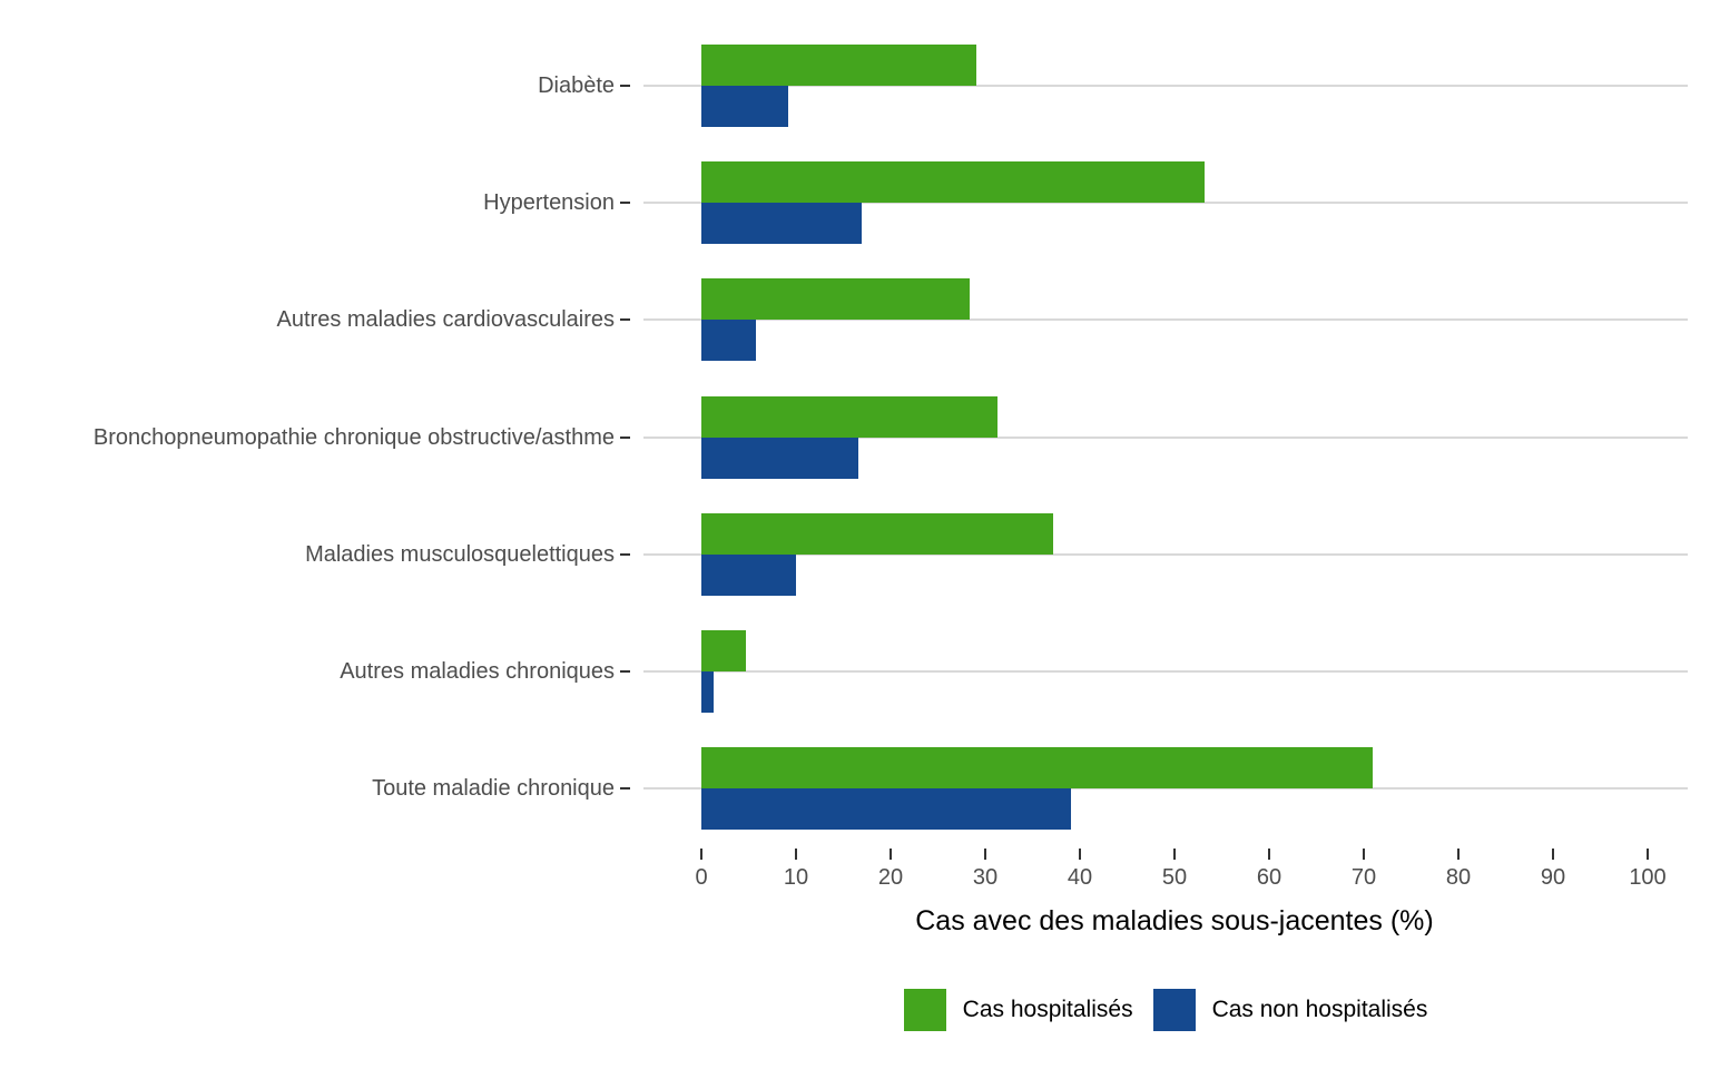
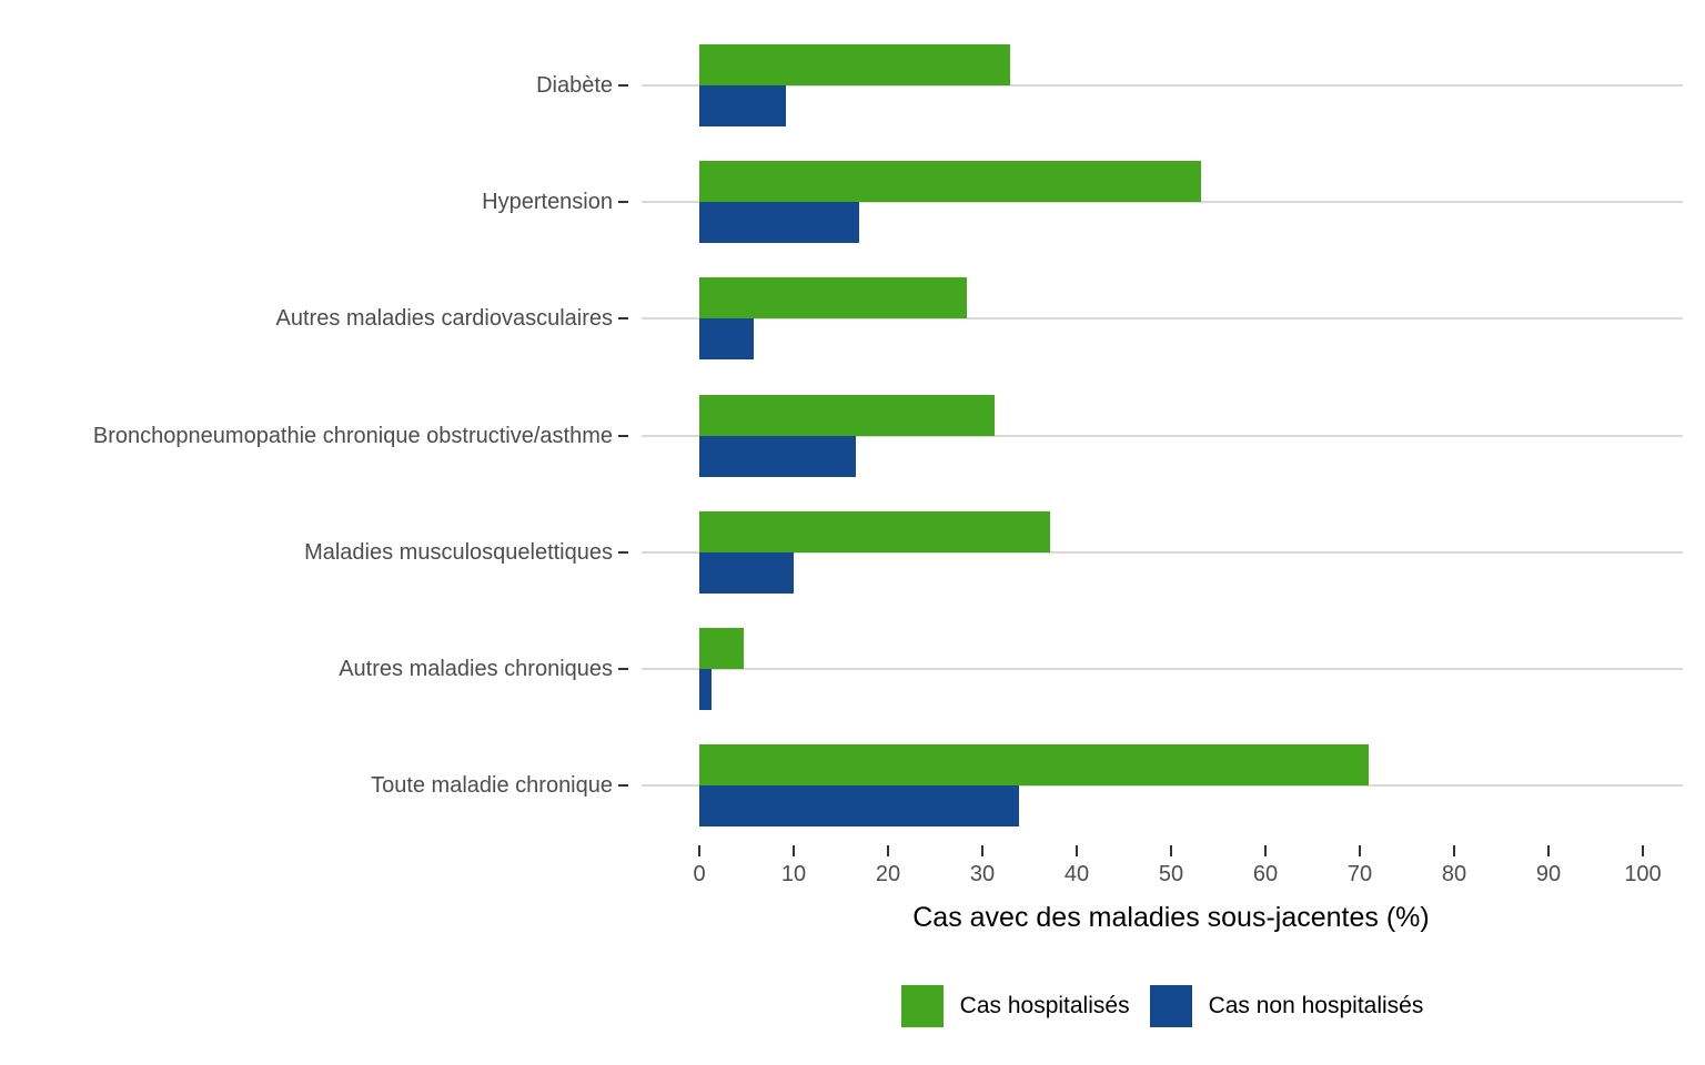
Cas hospitalisés/Diabète: 29 -> 33
Cas non hospitalisés/Toute maladie chronique: 39 -> 34
